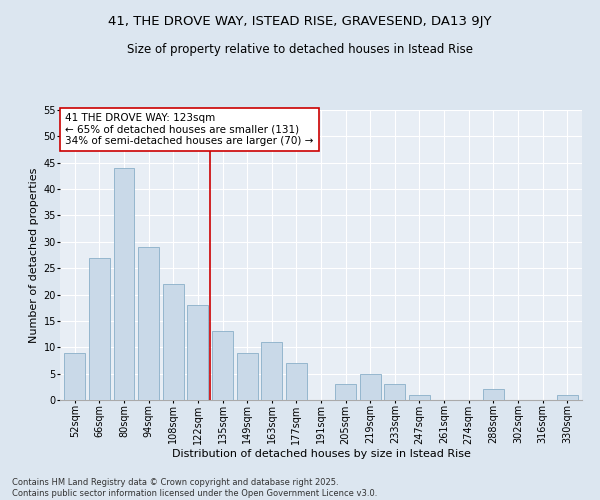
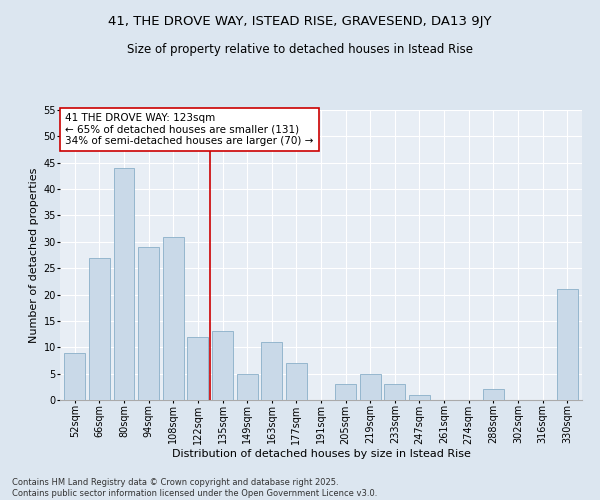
108sqm: 22 -> 31
122sqm: 18 -> 12
149sqm: 9 -> 5
330sqm: 1 -> 21
